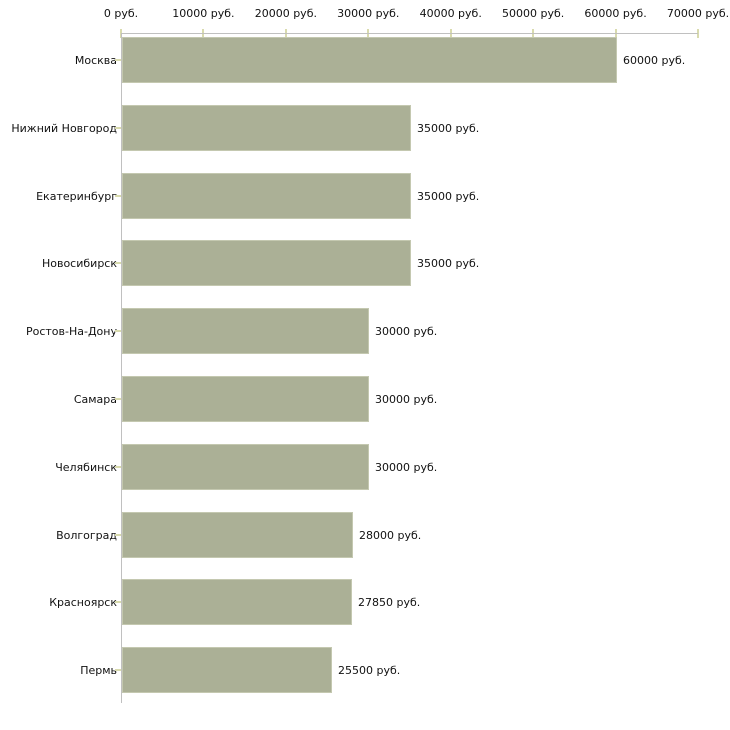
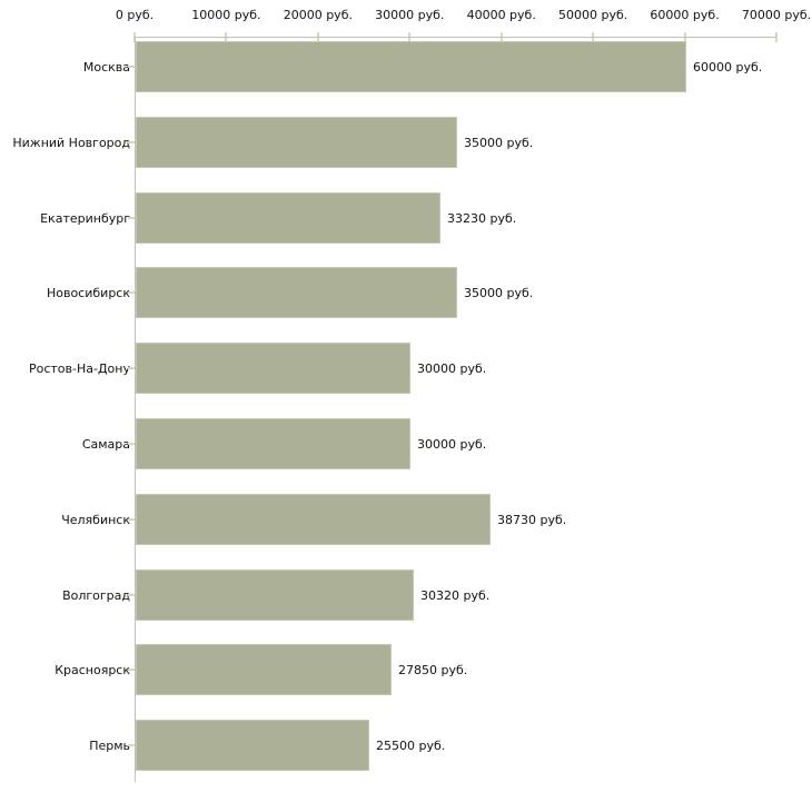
Екатеринбург: 35000 -> 33230
Челябинск: 30000 -> 38730
Волгоград: 28000 -> 30320
